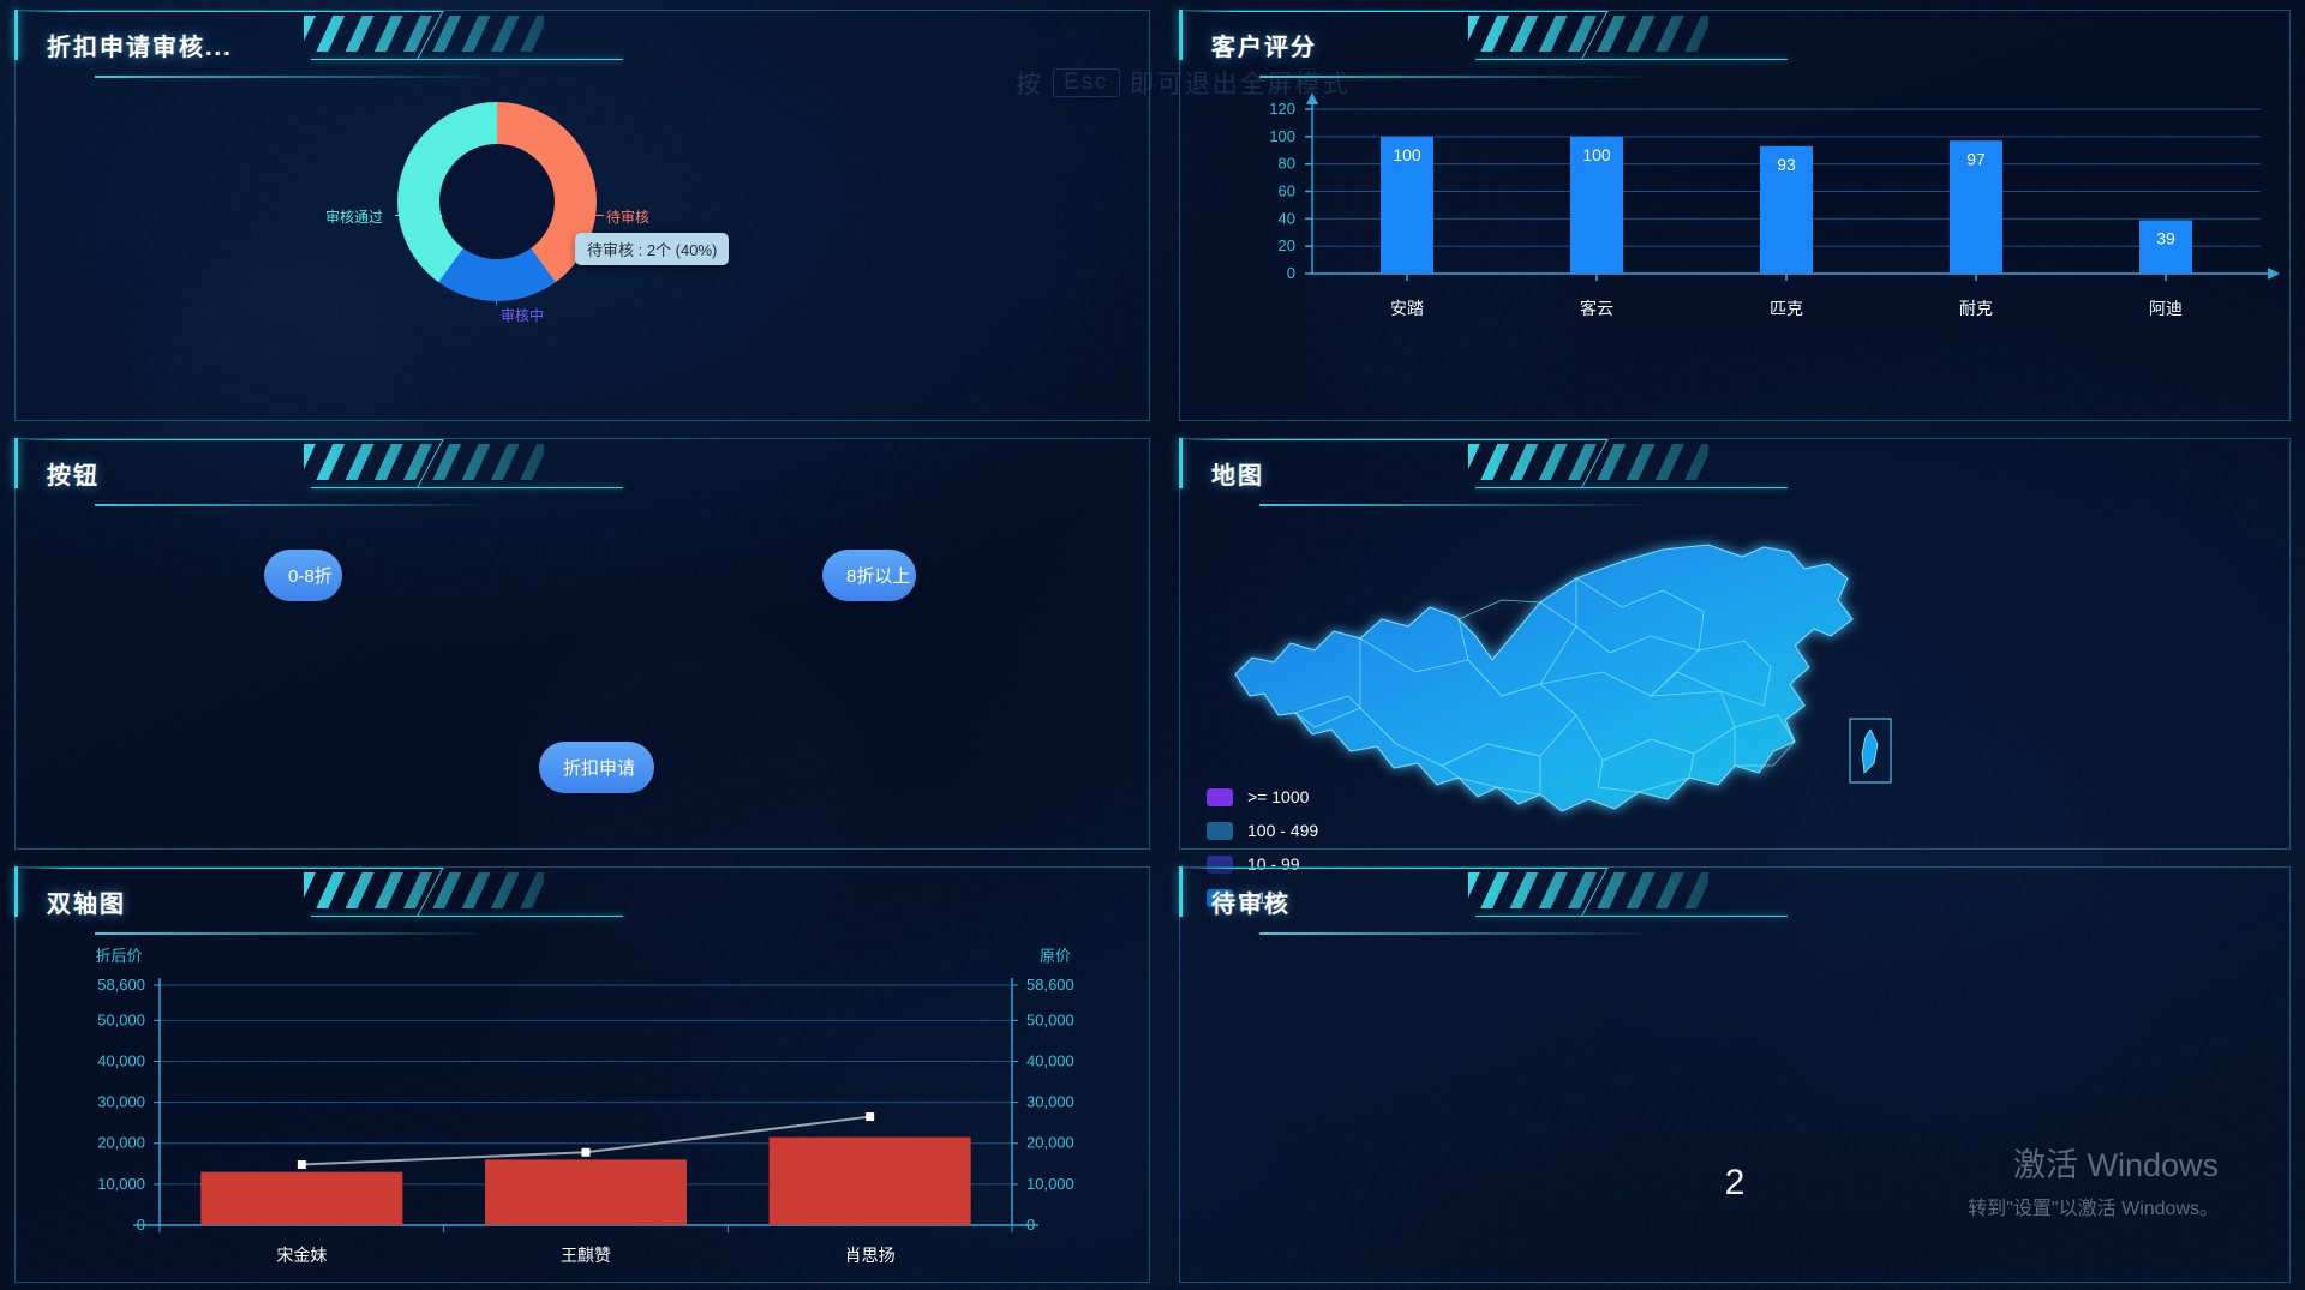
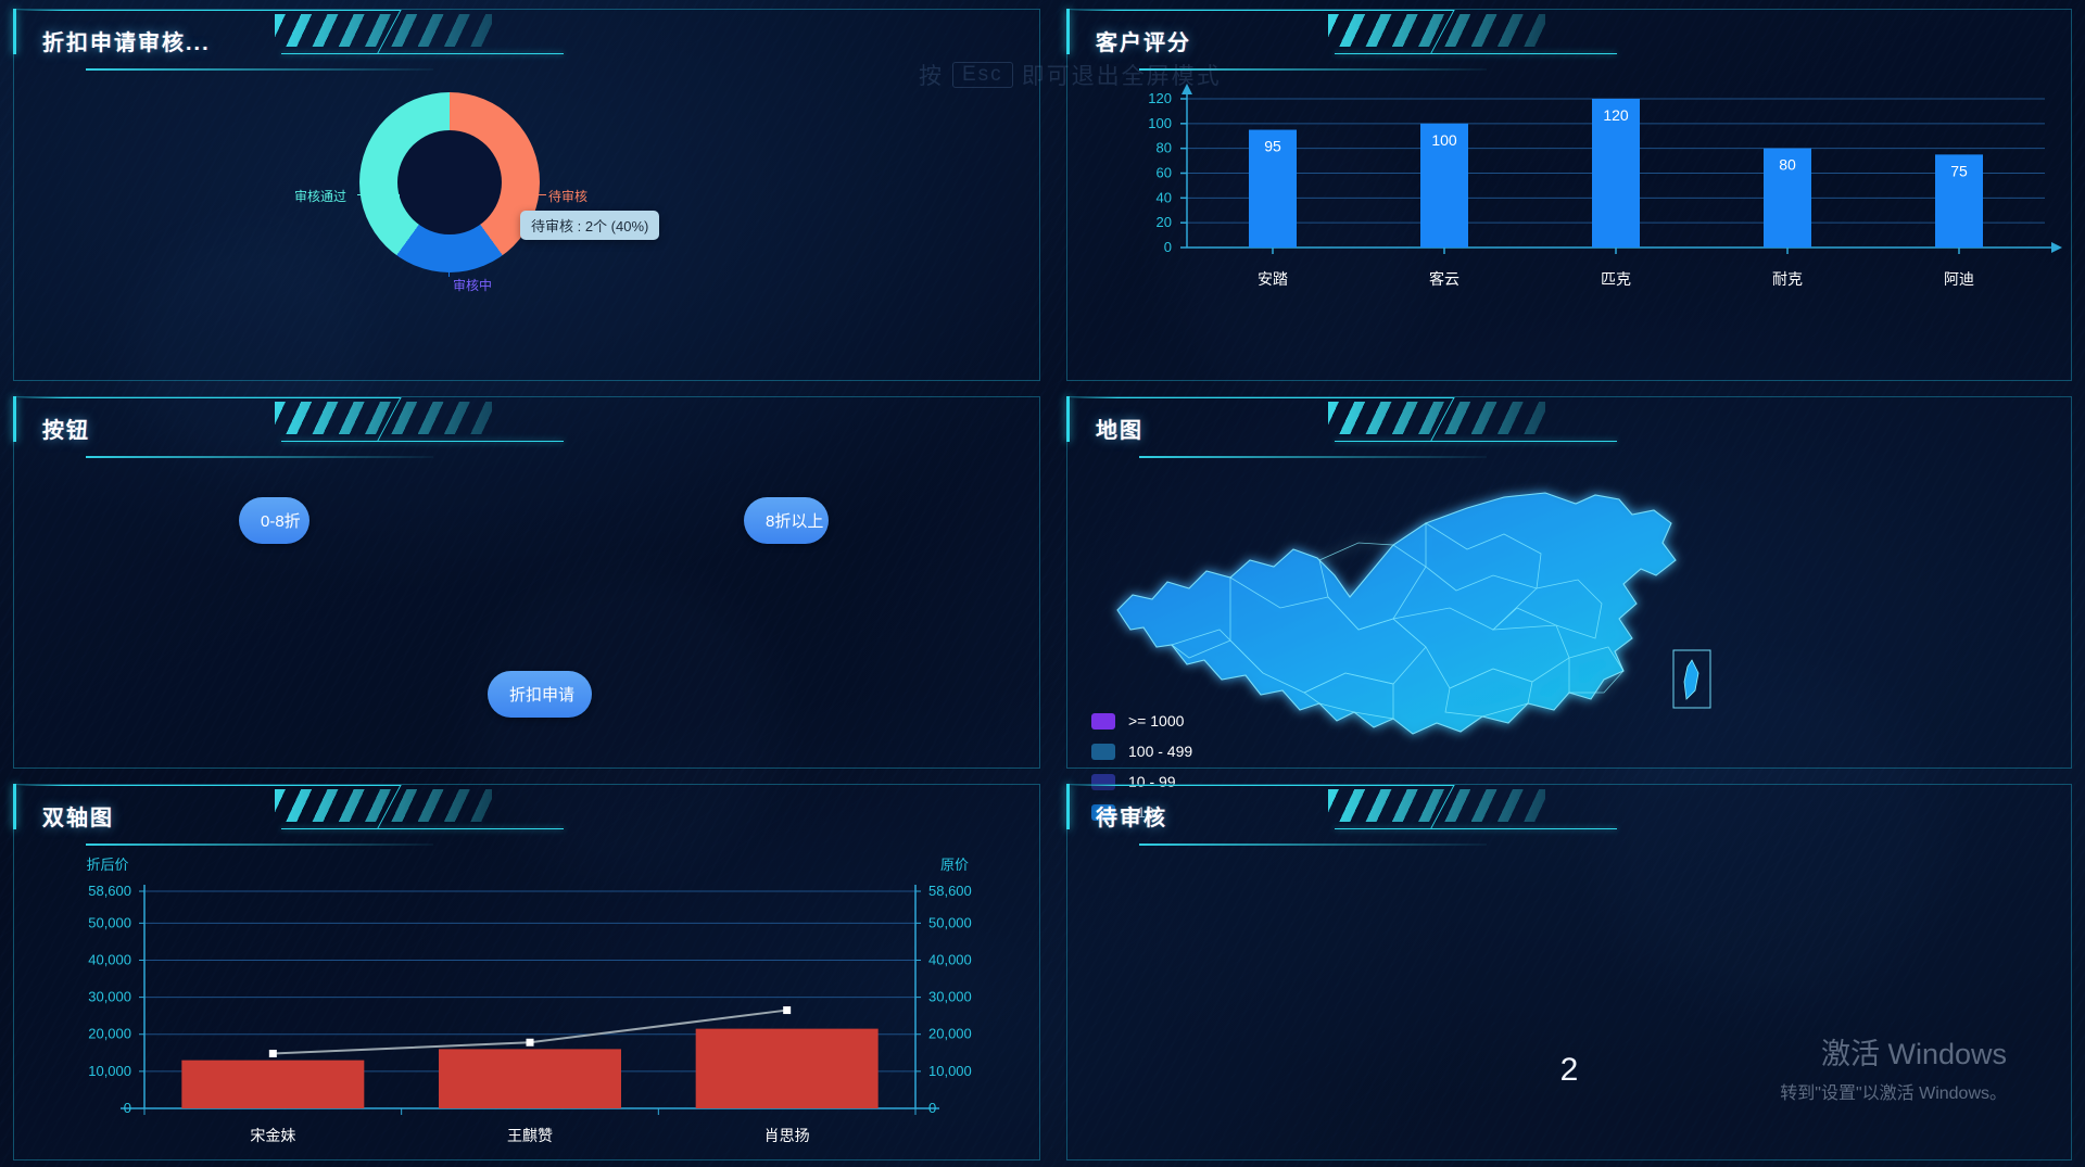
客户评分/安踏: 100 -> 95
客户评分/匹克: 93 -> 120
客户评分/耐克: 97 -> 80
客户评分/阿迪: 39 -> 75
